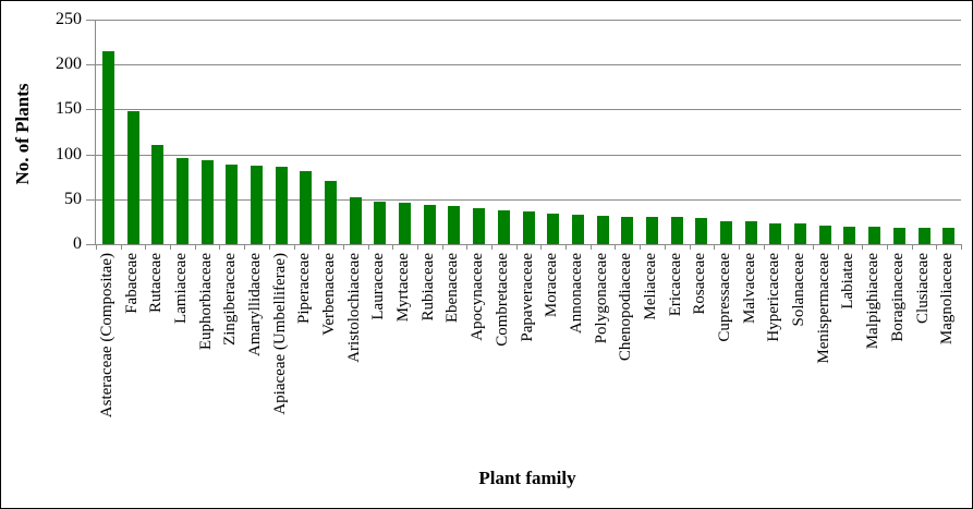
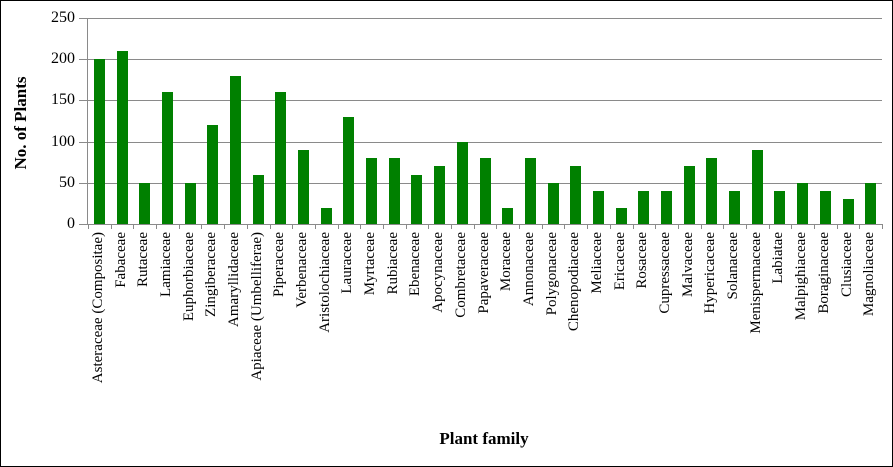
Asteraceae (Compositae): 220 -> 200
Fabaceae: 150 -> 210
Rutaceae: 110 -> 50
Lamiaceae: 100 -> 160
Euphorbiaceae: 90 -> 50
Zingiberaceae: 90 -> 120
Amaryllidaceae: 90 -> 180
Apiaceae (Umbelliferae): 90 -> 60
Piperaceae: 80 -> 160
Verbenaceae: 70 -> 90
Aristolochiaceae: 50 -> 20
Lauraceae: 50 -> 130
Myrtaceae: 50 -> 80
Rubiaceae: 40 -> 80
Ebenaceae: 40 -> 60
Apocynaceae: 40 -> 70
Combretaceae: 40 -> 100
Papaveraceae: 40 -> 80
Moraceae: 30 -> 20
Annonaceae: 30 -> 80
Polygonaceae: 30 -> 50
Chenopodiaceae: 30 -> 70
Meliaceae: 30 -> 40
Ericaceae: 30 -> 20
Rosaceae: 30 -> 40
Cupressaceae: 20 -> 40
Malvaceae: 20 -> 70
Hypericaceae: 20 -> 80
Solanaceae: 20 -> 40
Menispermaceae: 20 -> 90
Labiatae: 20 -> 40
Malpighiaceae: 20 -> 50
Boraginaceae: 20 -> 40
Clusiaceae: 20 -> 30
Magnoliaceae: 20 -> 50
